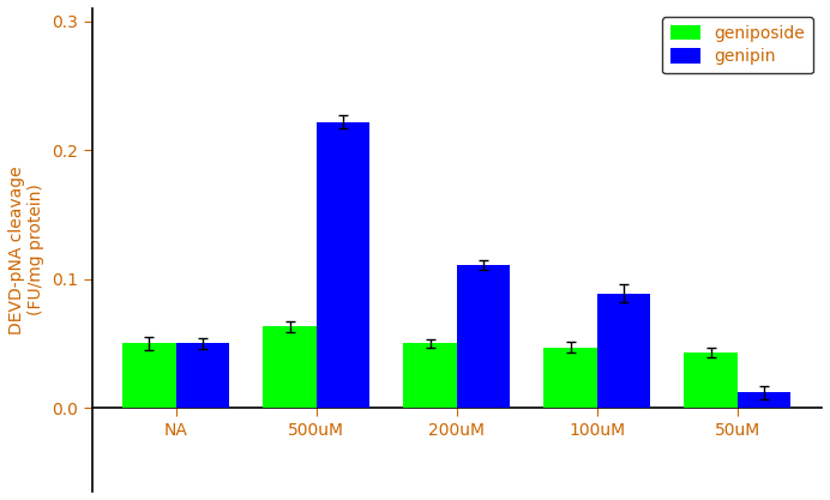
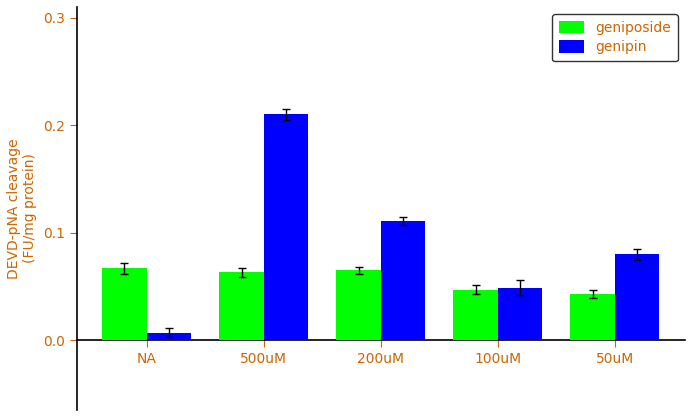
geniposide/NA: 0.050 -> 0.067
genipin/NA: 0.050 -> 0.007
genipin/500uM: 0.222 -> 0.210
geniposide/200uM: 0.050 -> 0.065
genipin/100uM: 0.089 -> 0.049
genipin/50uM: 0.012 -> 0.080
